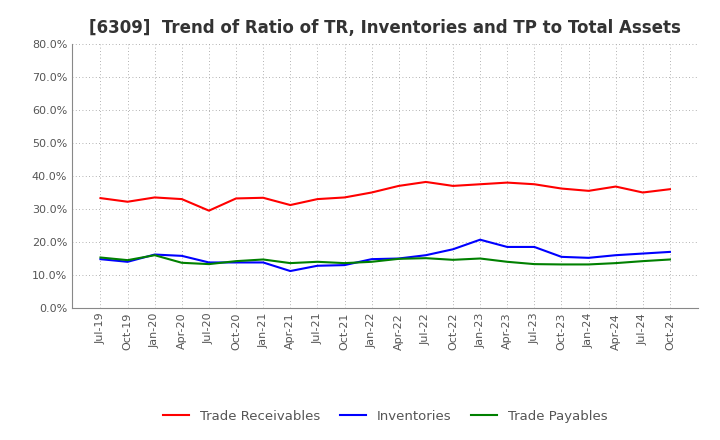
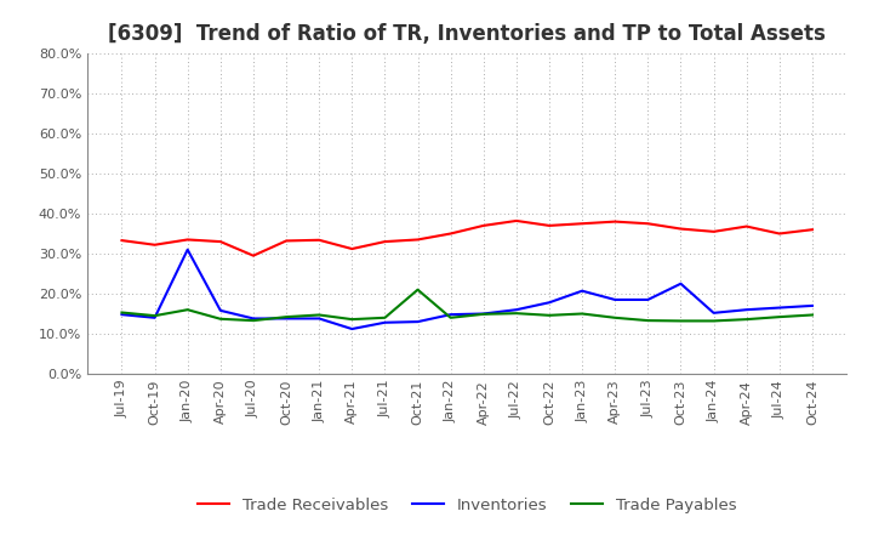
Inventories/Jan-20: 16.2% -> 31.0%
Trade Payables/Oct-21: 13.6% -> 21.0%
Inventories/Oct-23: 15.5% -> 22.5%
